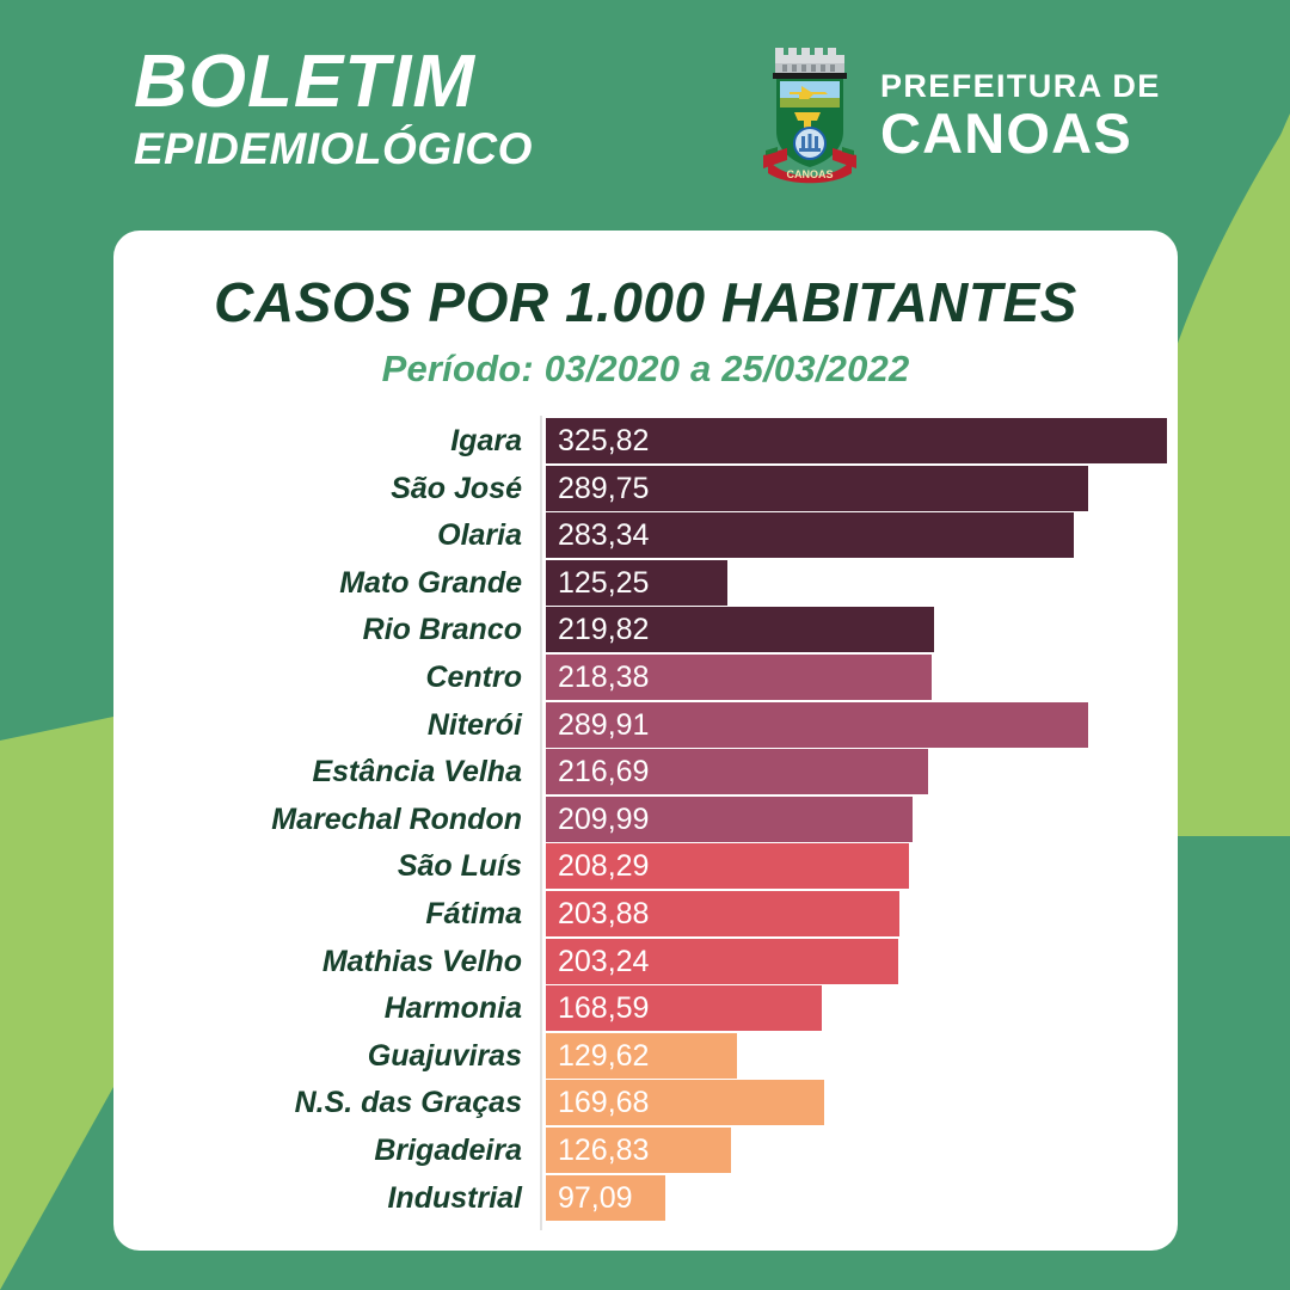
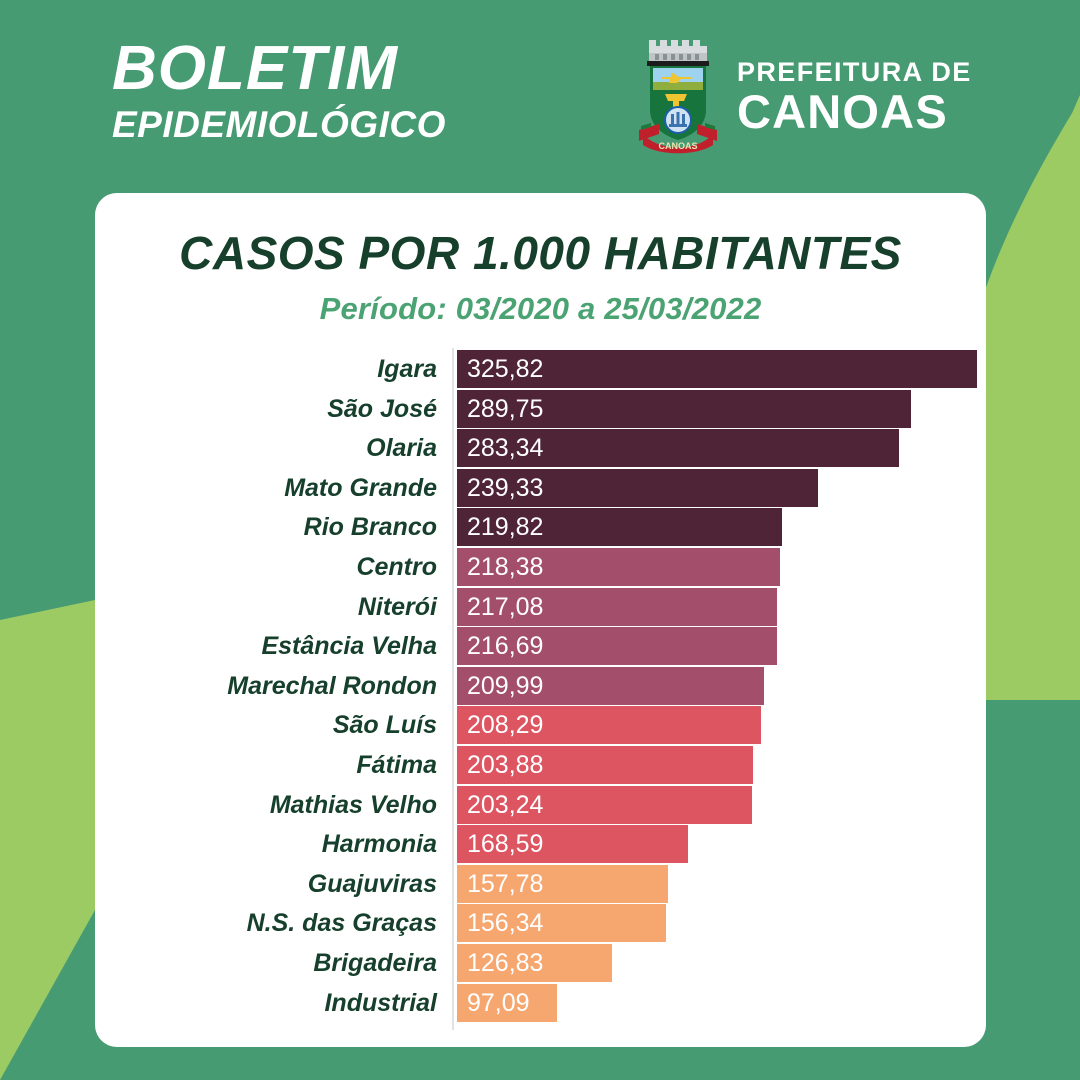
Mato Grande: 125,25 -> 239,33
Niterói: 289,91 -> 217,08
Guajuviras: 129,62 -> 157,78
N.S. das Graças: 169,68 -> 156,34
